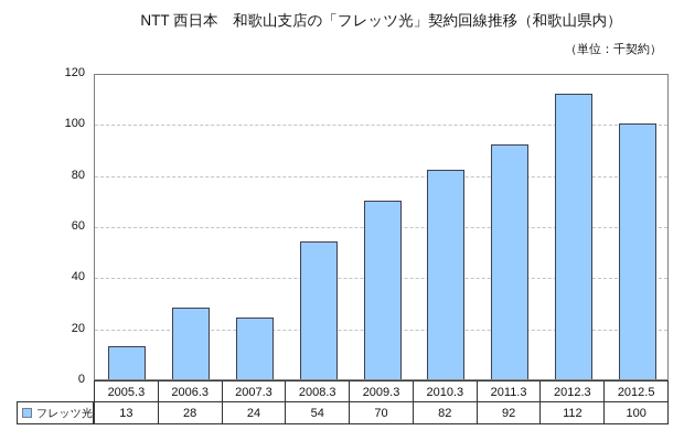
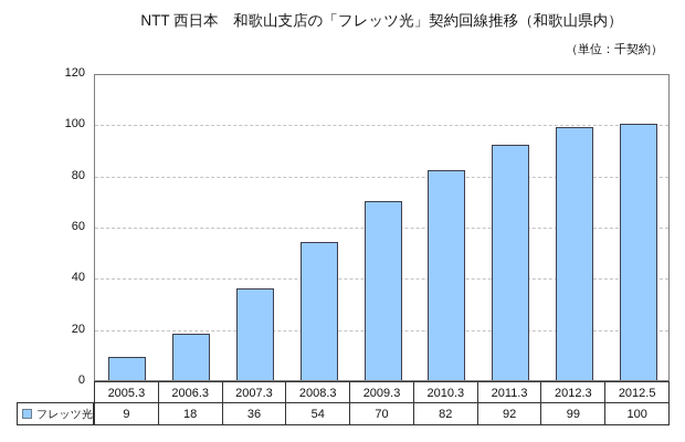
2005.3: 13 -> 9
2006.3: 28 -> 18
2007.3: 24 -> 36
2012.3: 112 -> 99
